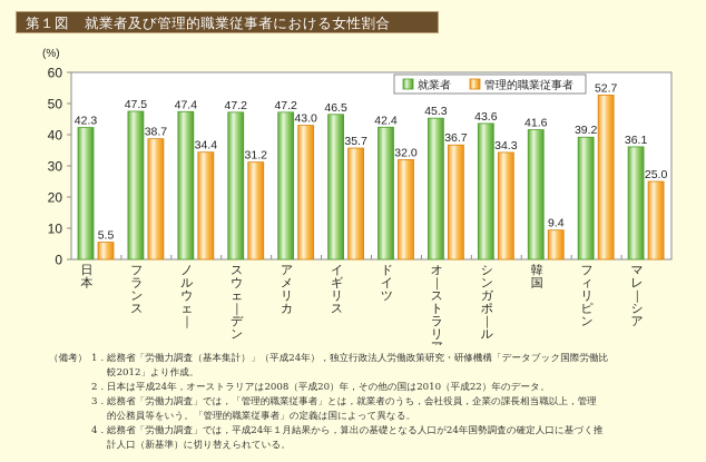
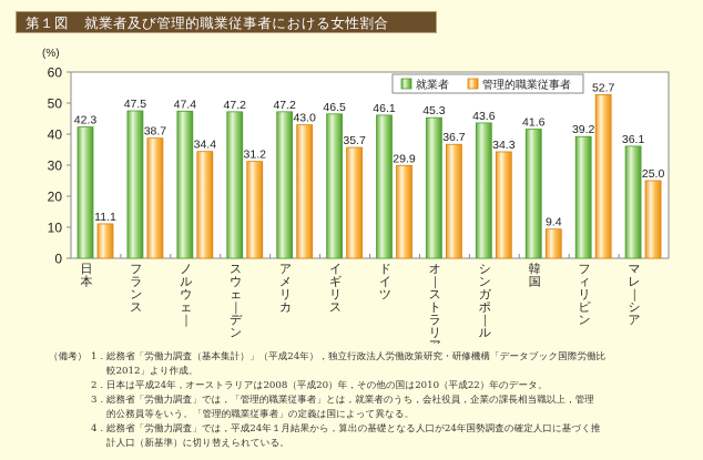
管理的職業従事者/日本: 5.5 -> 11.1
就業者/ドイツ: 42.4 -> 46.1
管理的職業従事者/ドイツ: 32.0 -> 29.9
